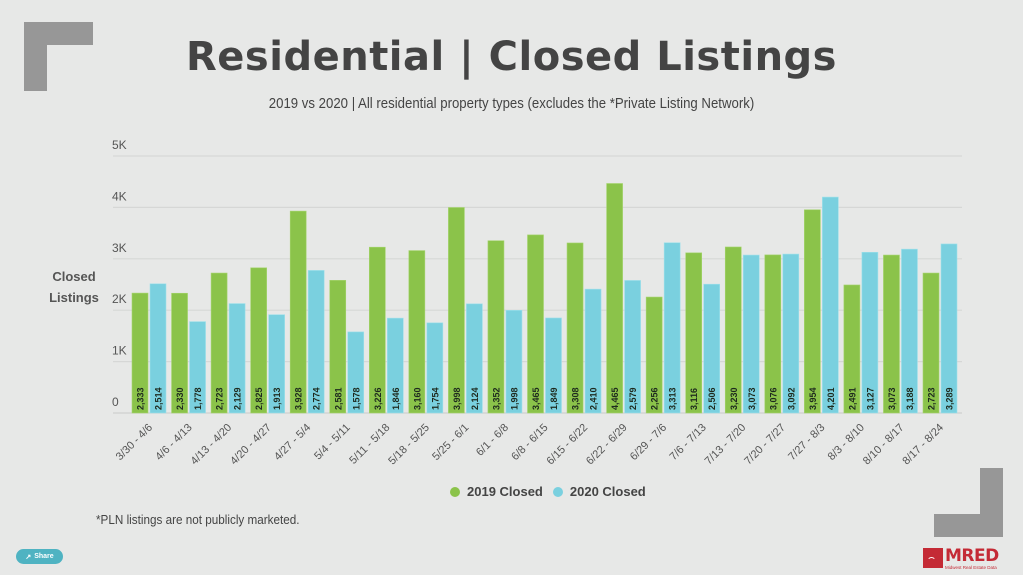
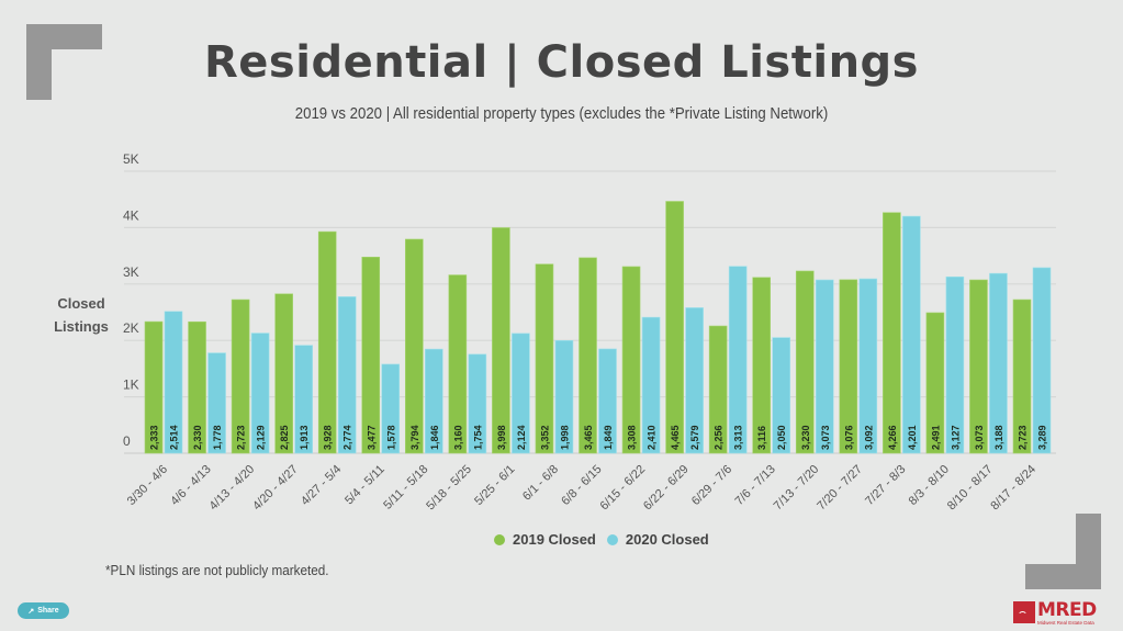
2019 Closed/5/4 - 5/11: 2,581 -> 3,477
2019 Closed/5/11 - 5/18: 3,226 -> 3,794
2020 Closed/7/6 - 7/13: 2,506 -> 2,050
2019 Closed/7/27 - 8/3: 3,954 -> 4,266
